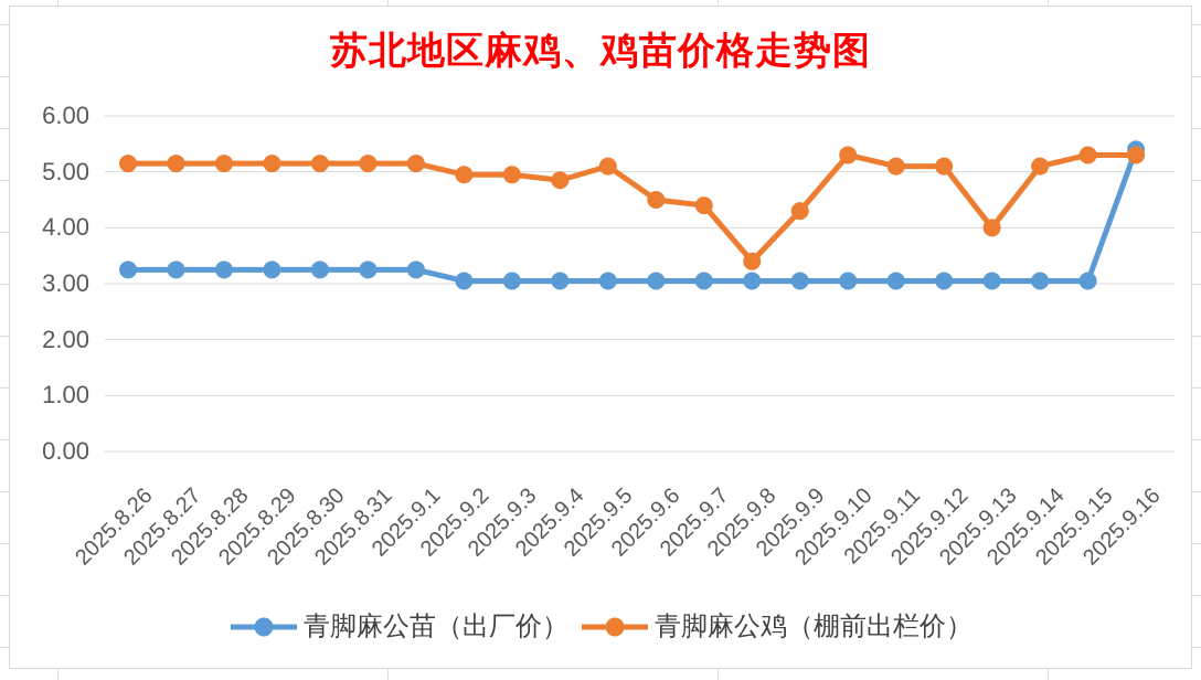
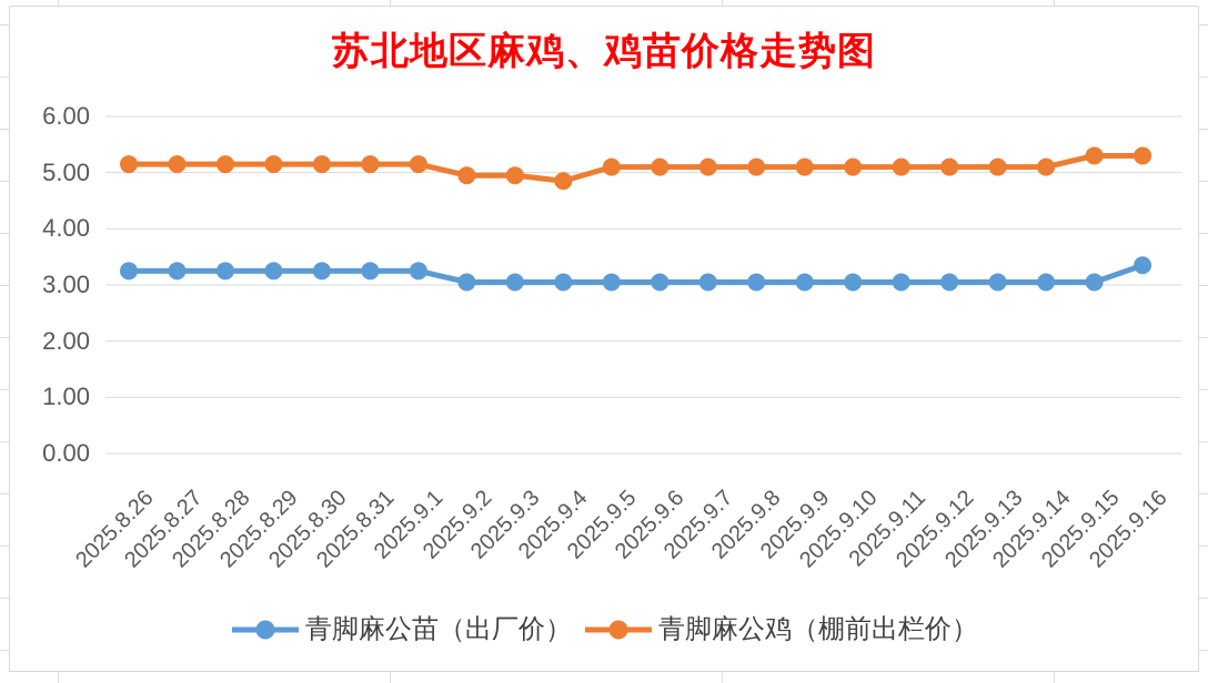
青脚麻公鸡（棚前出栏价）/2025.9.6: 4.5 -> 5.1
青脚麻公鸡（棚前出栏价）/2025.9.7: 4.4 -> 5.1
青脚麻公鸡（棚前出栏价）/2025.9.8: 3.4 -> 5.1
青脚麻公鸡（棚前出栏价）/2025.9.9: 4.3 -> 5.1
青脚麻公鸡（棚前出栏价）/2025.9.10: 5.3 -> 5.1
青脚麻公鸡（棚前出栏价）/2025.9.13: 4.0 -> 5.1
青脚麻公苗（出厂价）/2025.9.16: 5.4 -> 3.4
